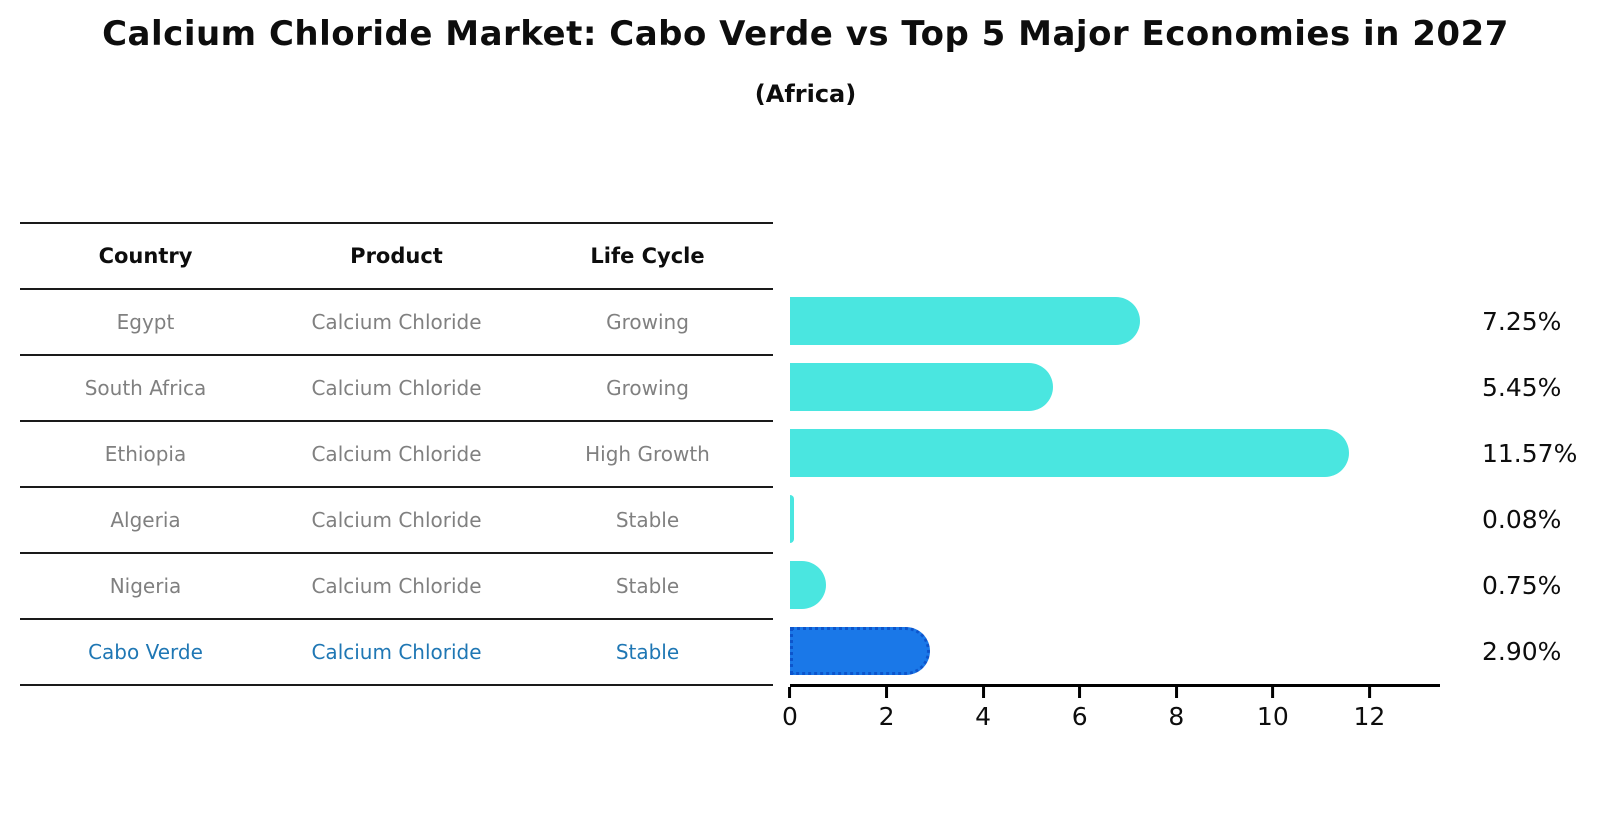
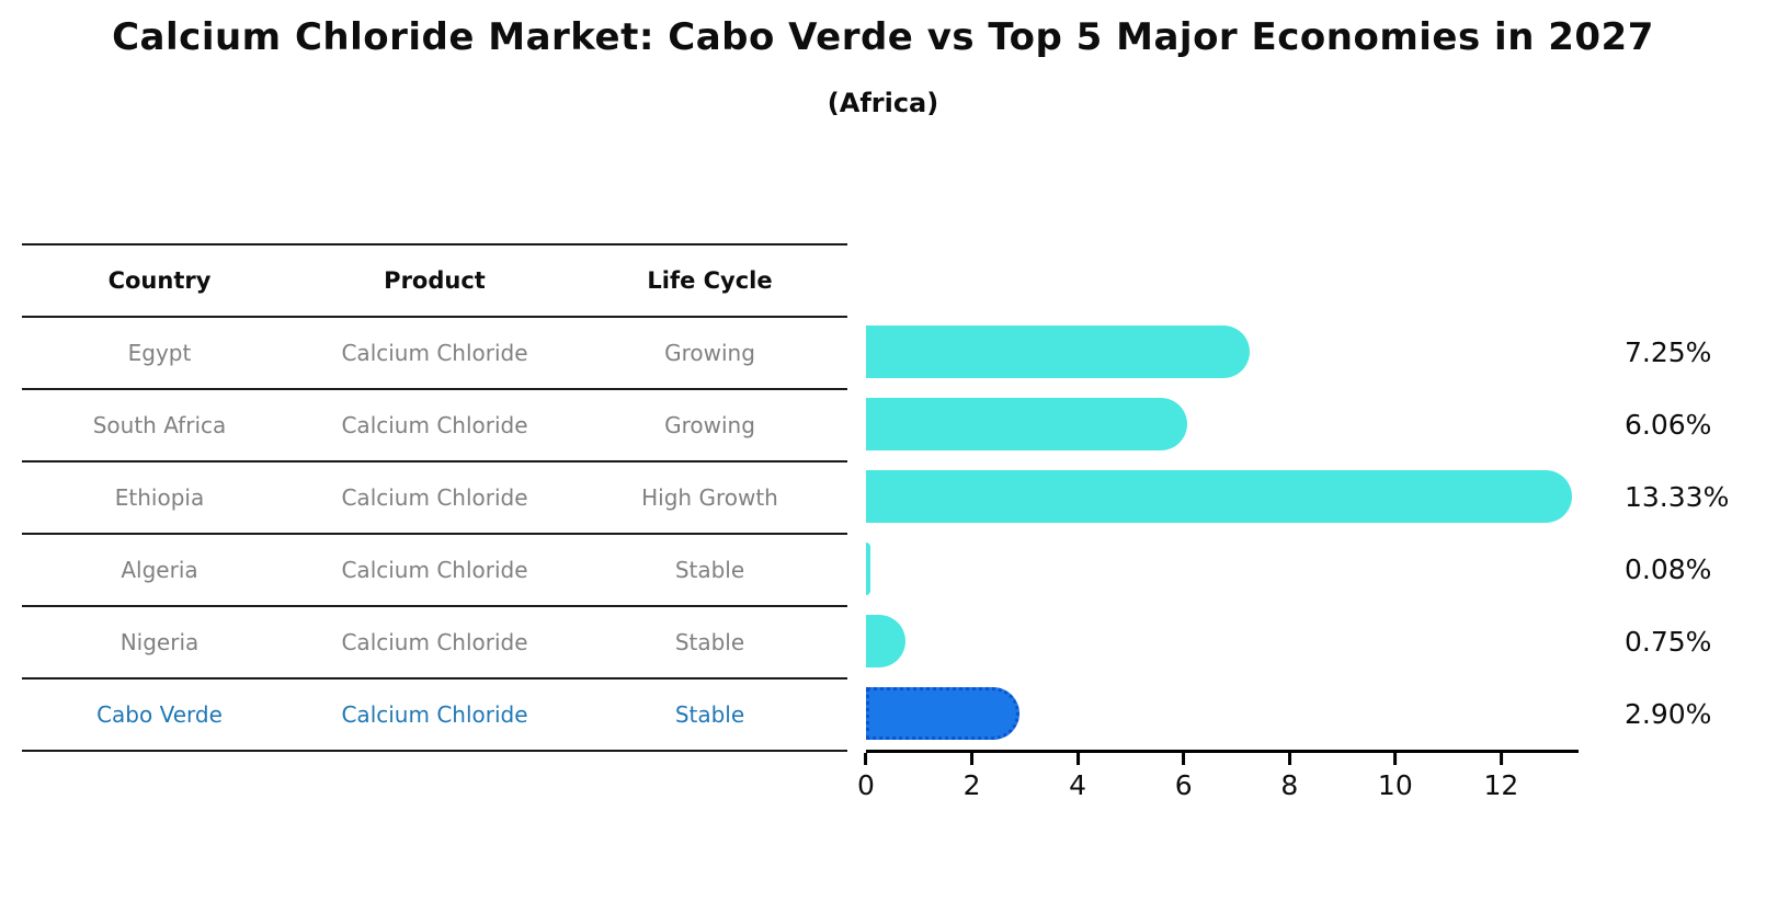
South Africa: 5.45% -> 6.06%
Ethiopia: 11.57% -> 13.33%
